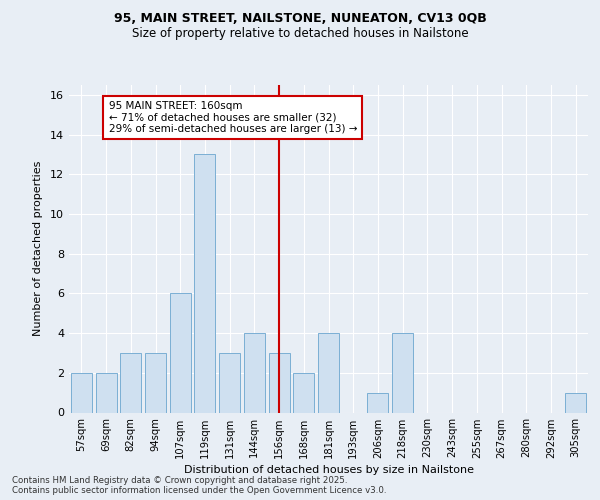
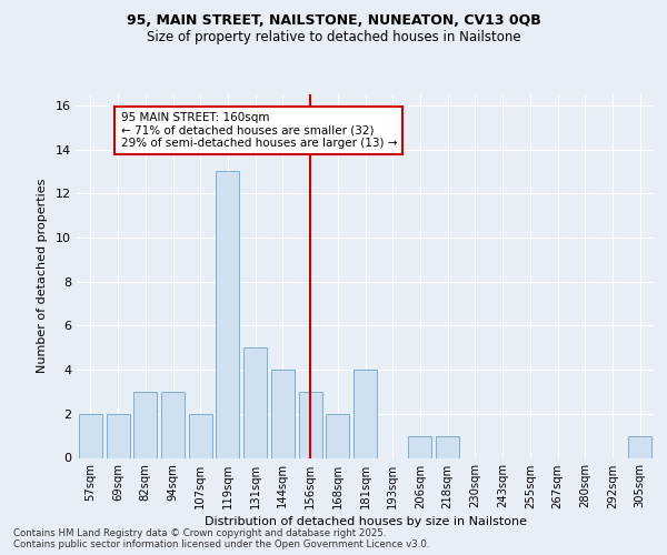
107sqm: 6 -> 2
131sqm: 3 -> 5
218sqm: 4 -> 1
